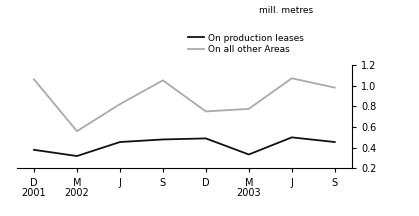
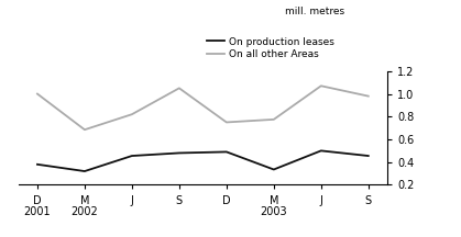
On all other Areas/D 2001: 1.06 -> 1.00
On all other Areas/M 2002: 0.56 -> 0.69
